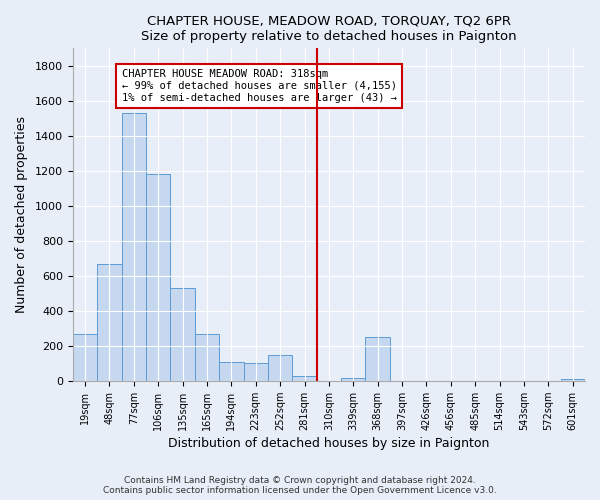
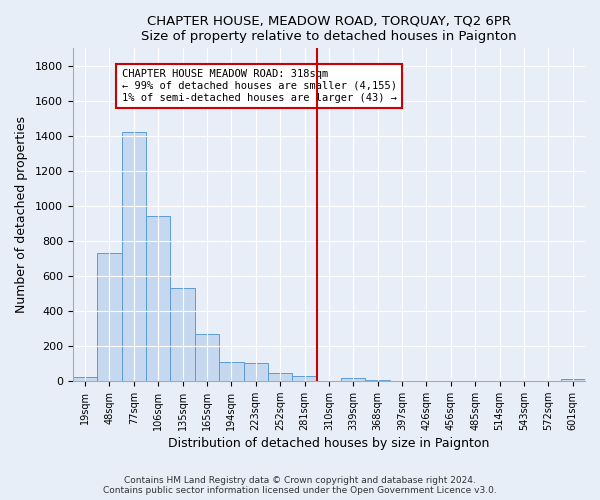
19sqm: 270 -> 20
48sqm: 670 -> 730
77sqm: 1530 -> 1420
106sqm: 1180 -> 940
252sqm: 150 -> 40
368sqm: 250 -> 0
